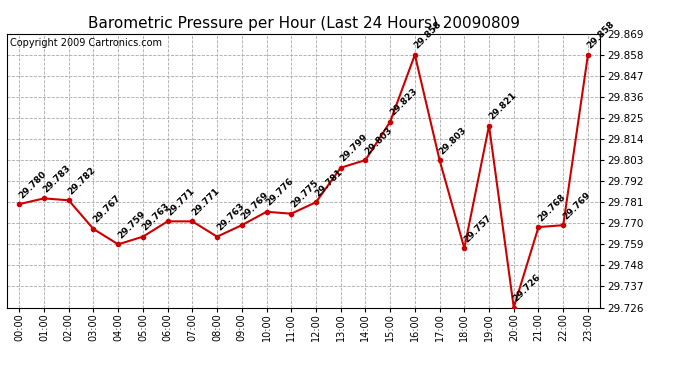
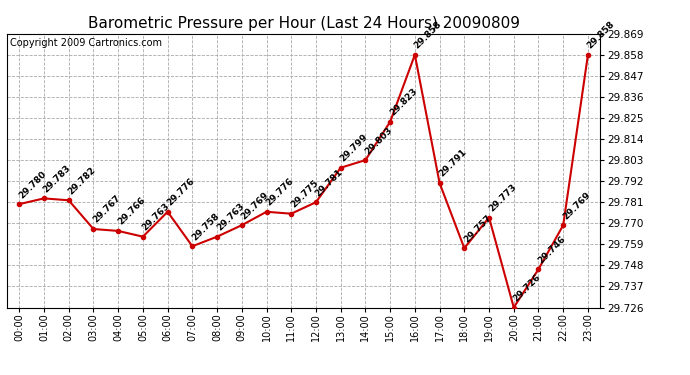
04:00: 29.759 -> 29.766
06:00: 29.771 -> 29.776
07:00: 29.771 -> 29.758
17:00: 29.803 -> 29.791
19:00: 29.821 -> 29.773
21:00: 29.768 -> 29.746
